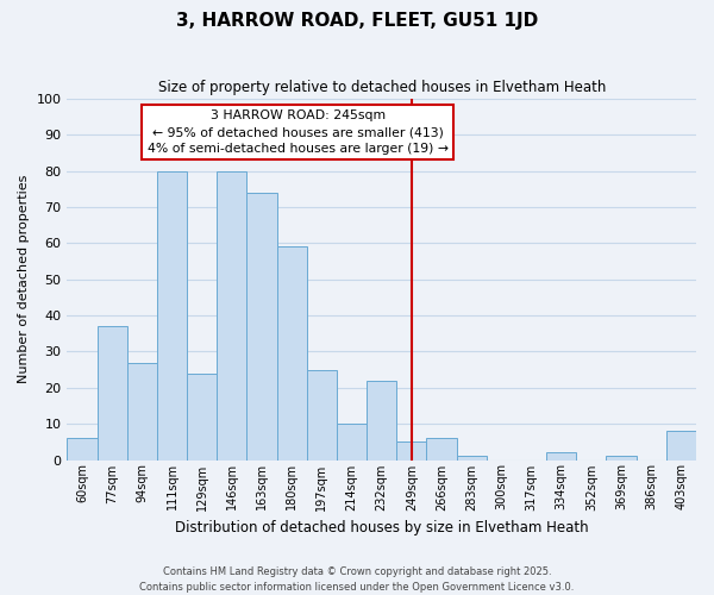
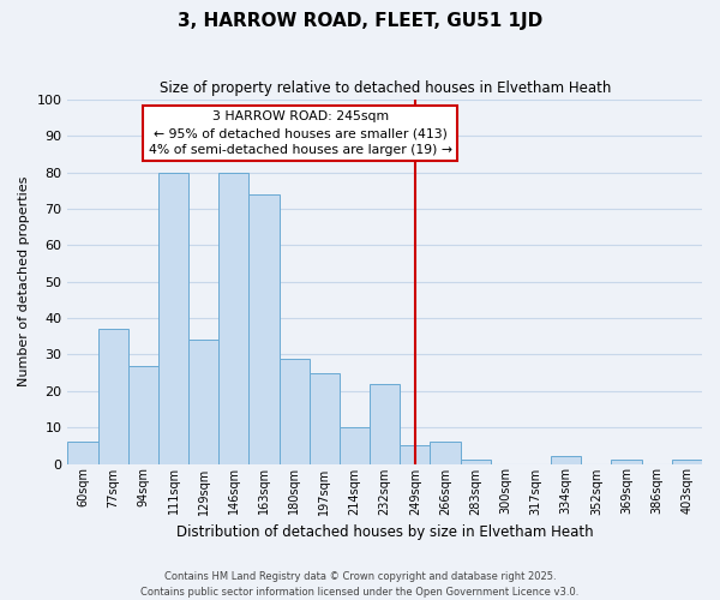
129sqm: 24 -> 34
180sqm: 59 -> 29
403sqm: 8 -> 1
